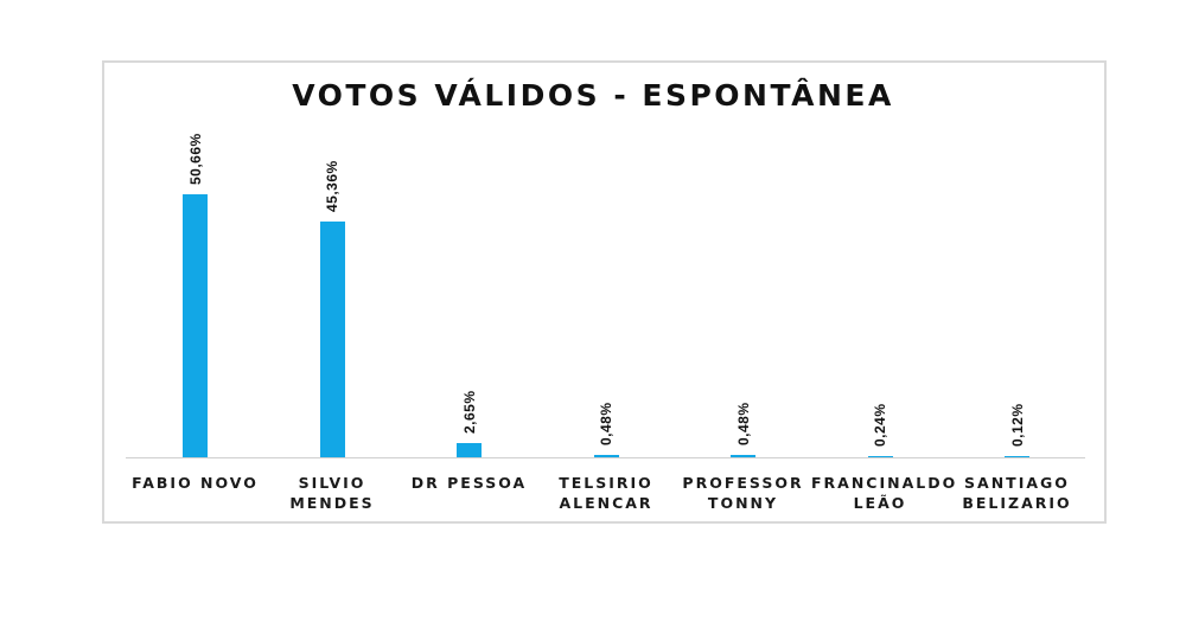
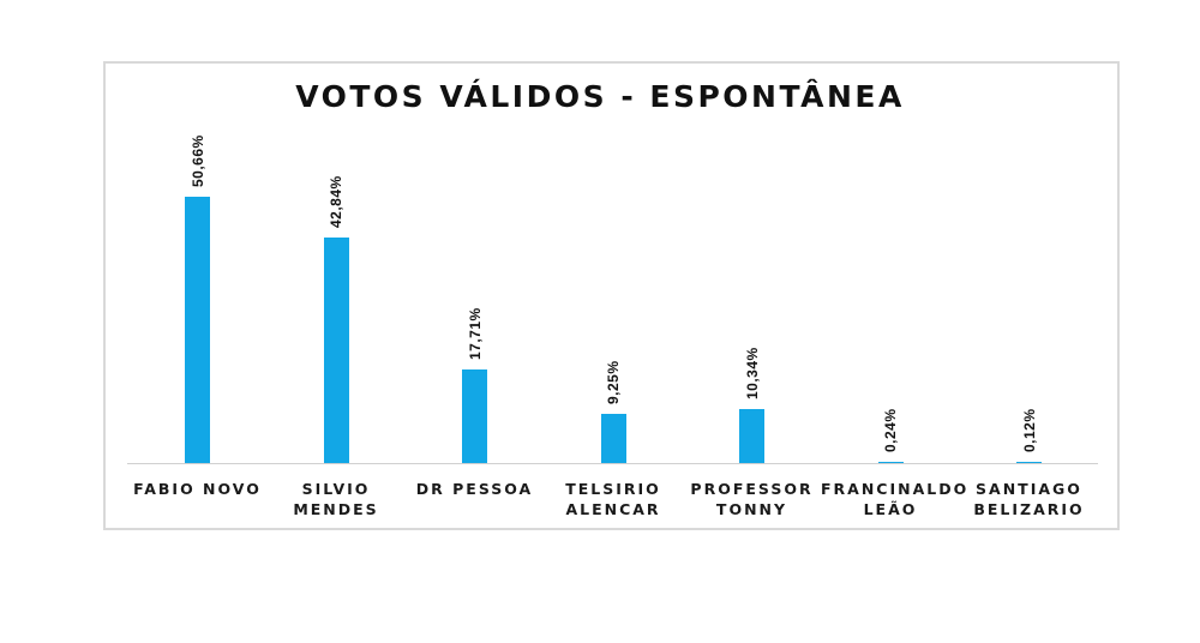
SILVIO MENDES: 45,36% -> 42,84%
DR PESSOA: 2,65% -> 17,71%
TELSIRIO ALENCAR: 0,48% -> 9,25%
PROFESSOR TONNY: 0,48% -> 10,34%
